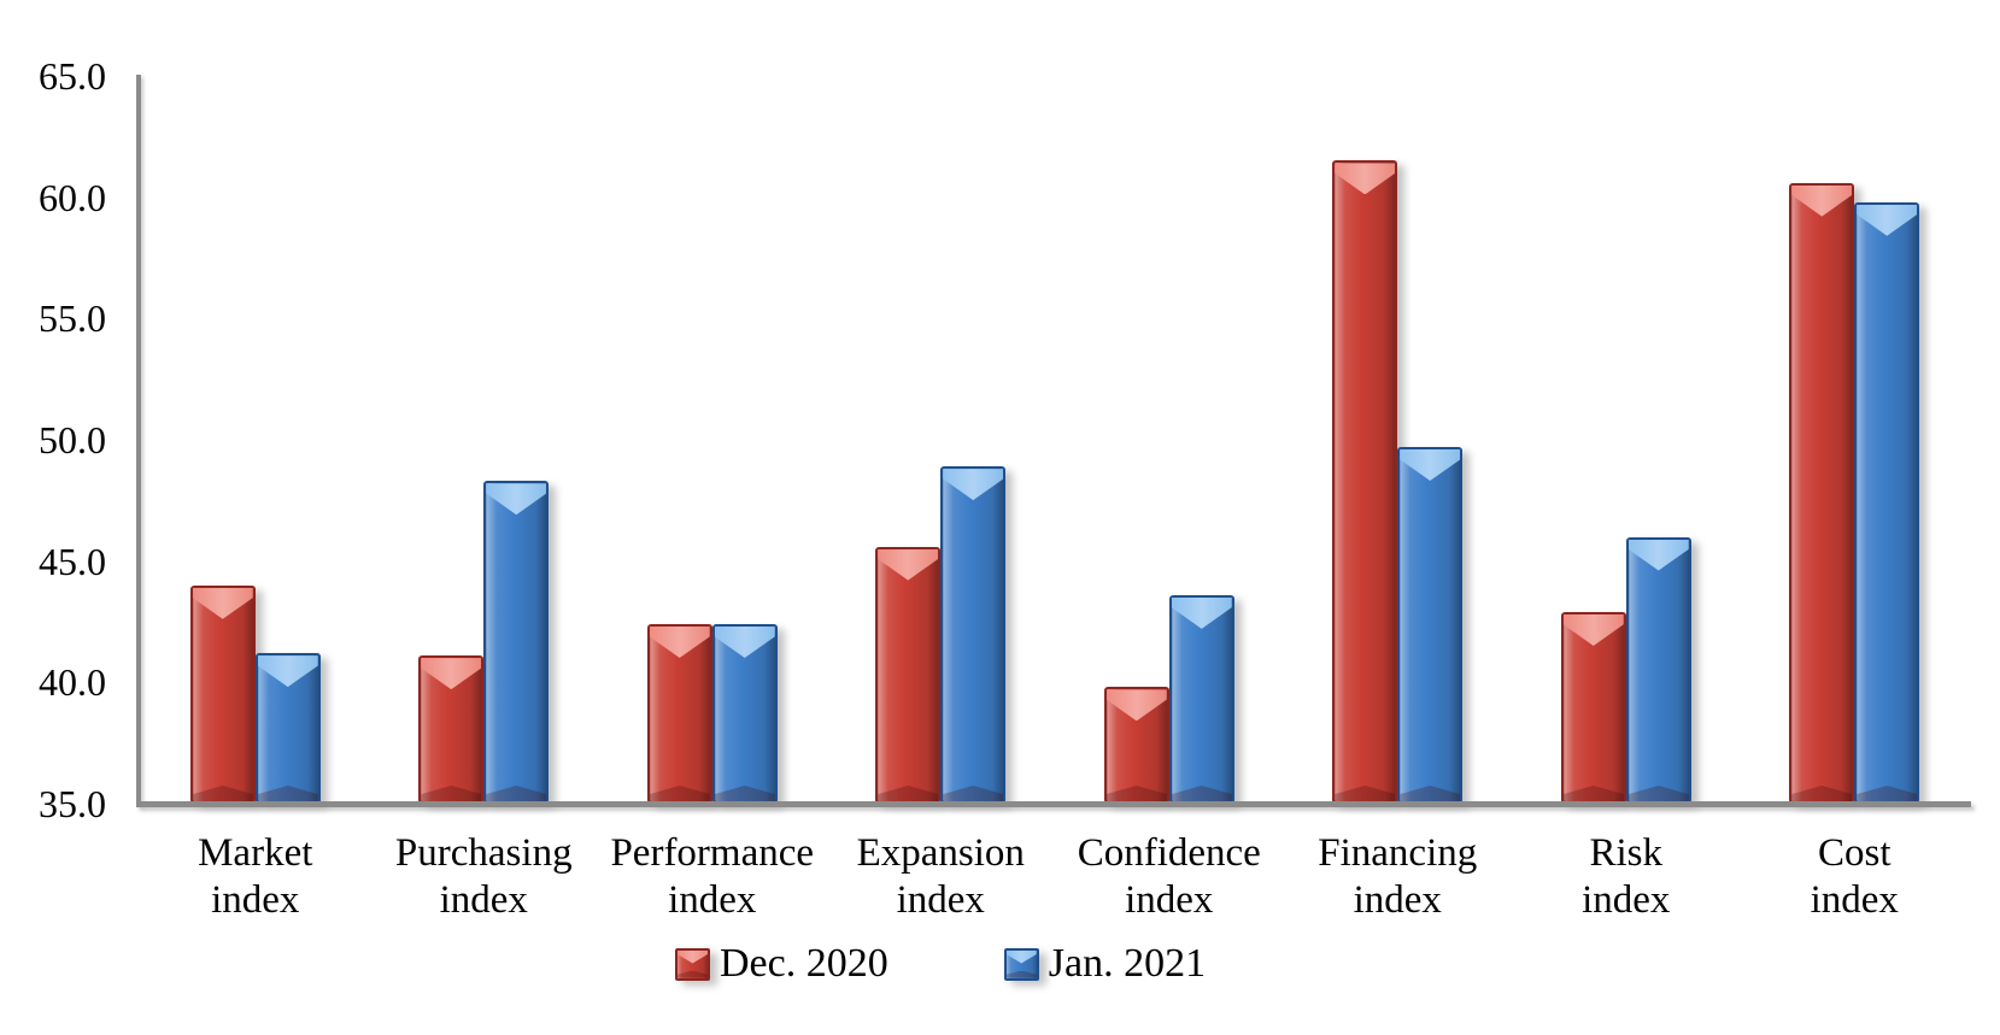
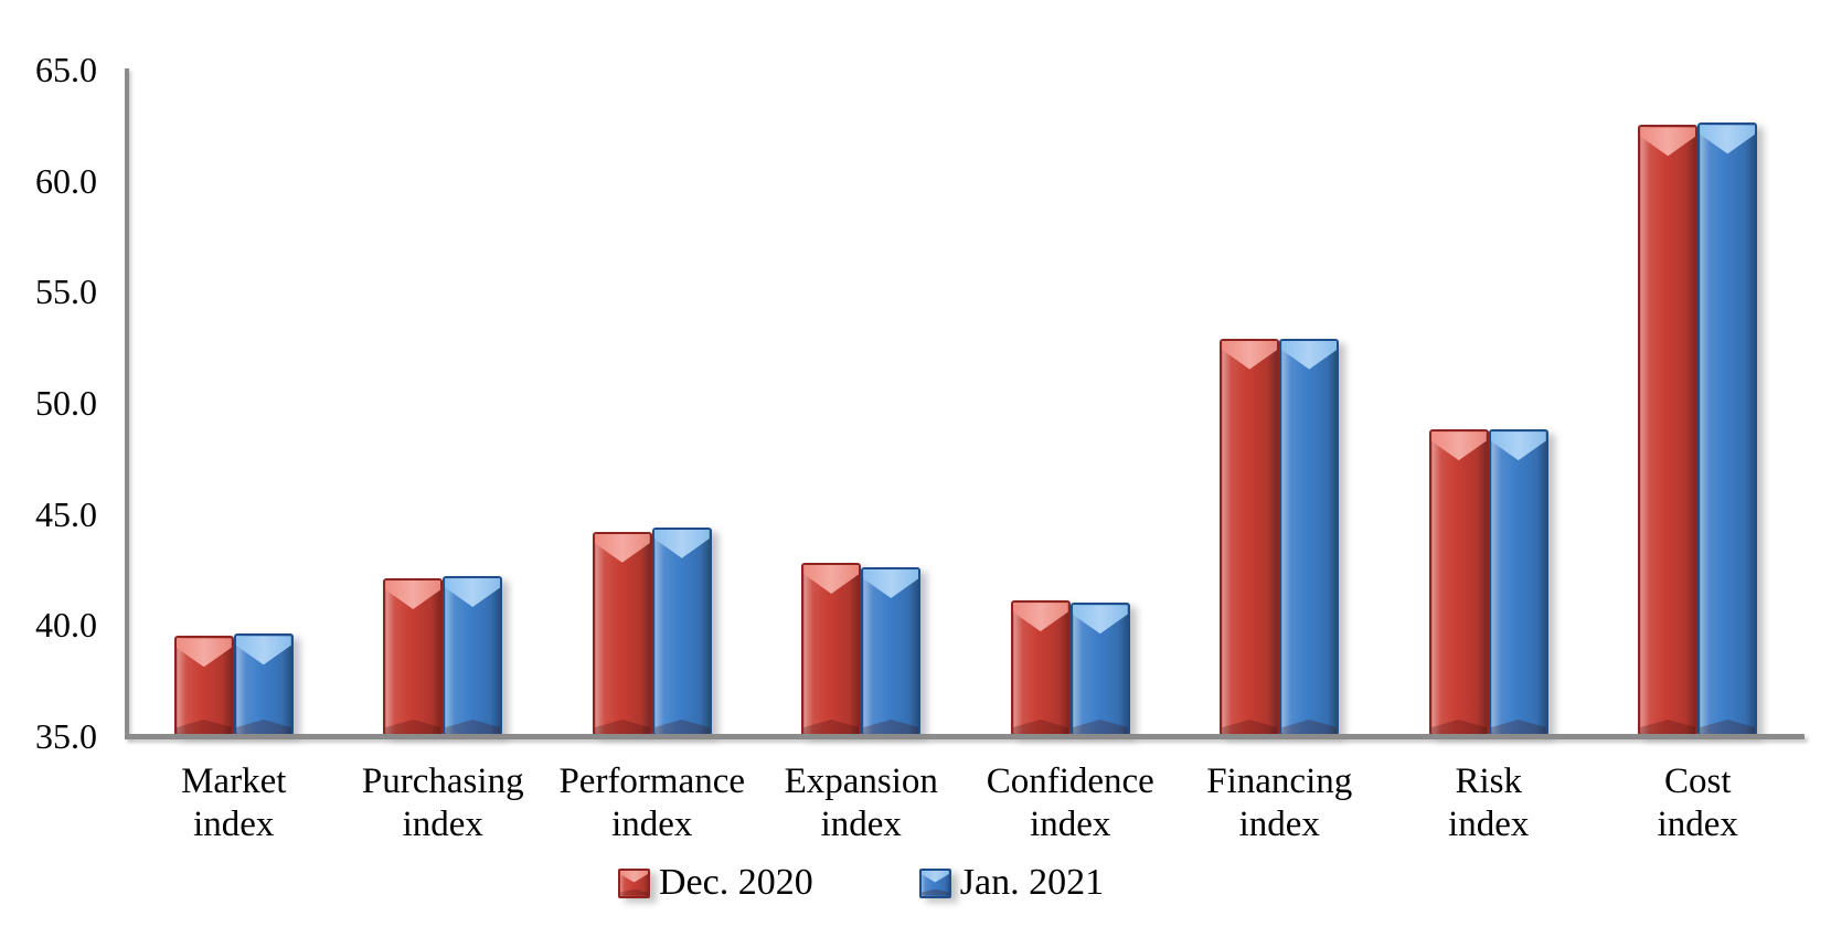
Dec. 2020/Market index: 44.0 -> 39.5
Jan. 2021/Market index: 41.2 -> 39.6
Dec. 2020/Purchasing index: 41.1 -> 42.1
Jan. 2021/Purchasing index: 48.3 -> 42.2
Dec. 2020/Performance index: 42.4 -> 44.2
Jan. 2021/Performance index: 42.4 -> 44.4
Dec. 2020/Expansion index: 45.6 -> 42.8
Jan. 2021/Expansion index: 48.9 -> 42.6
Dec. 2020/Confidence index: 39.8 -> 41.1
Jan. 2021/Confidence index: 43.6 -> 41.0
Dec. 2020/Financing index: 61.5 -> 52.9
Jan. 2021/Financing index: 49.7 -> 52.9
Dec. 2020/Risk index: 42.9 -> 48.8
Jan. 2021/Risk index: 46.0 -> 48.8
Dec. 2020/Cost index: 60.6 -> 62.5
Jan. 2021/Cost index: 59.8 -> 62.6
